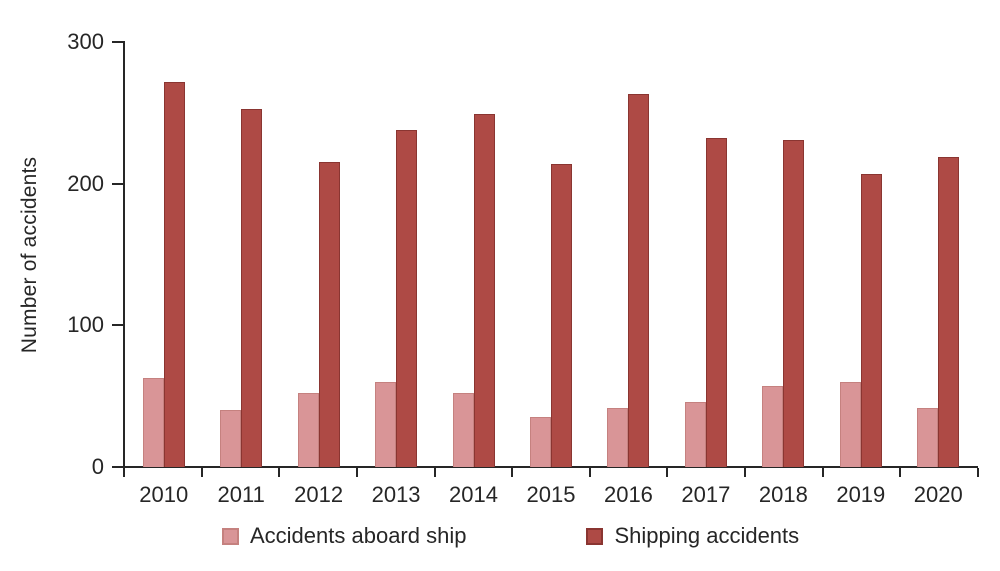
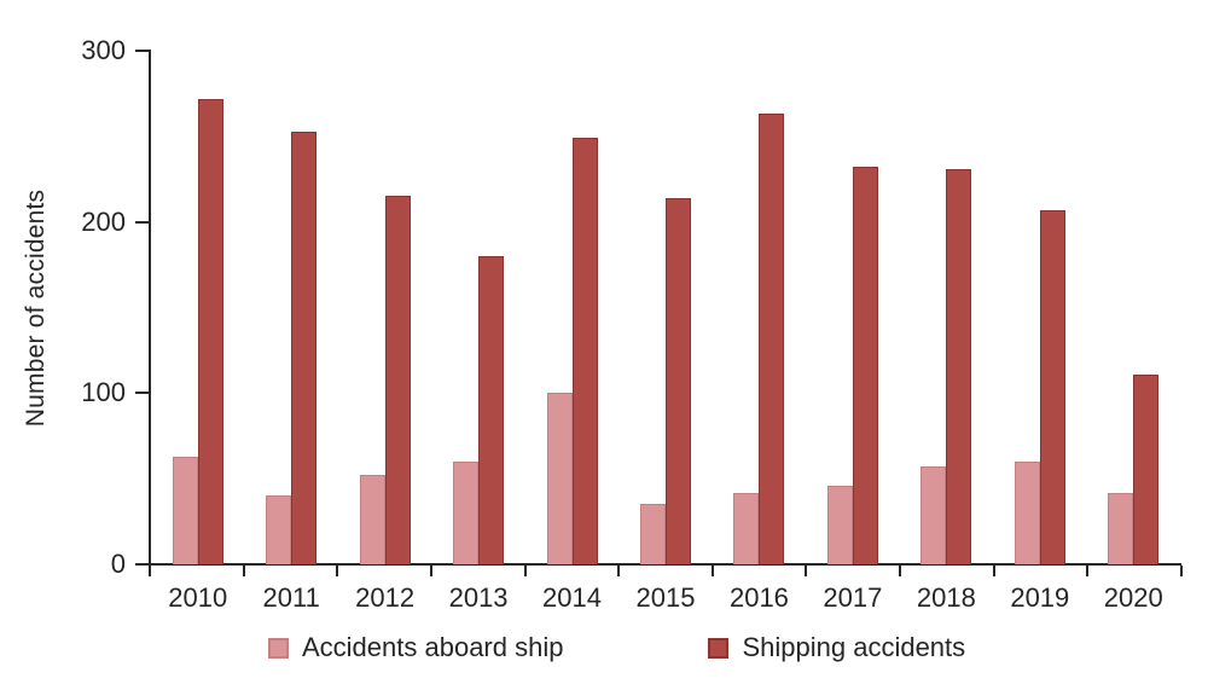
Shipping accidents/2013: 238 -> 180
Accidents aboard ship/2014: 52 -> 100
Shipping accidents/2020: 219 -> 111
